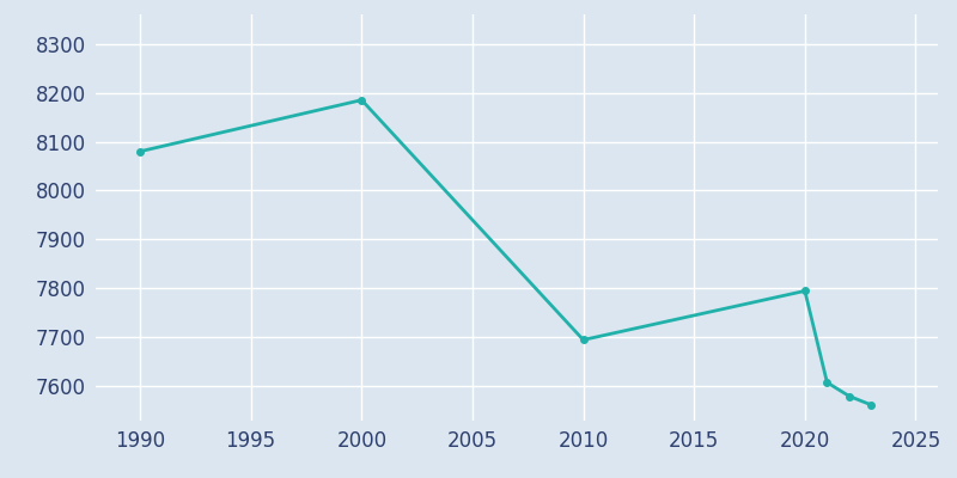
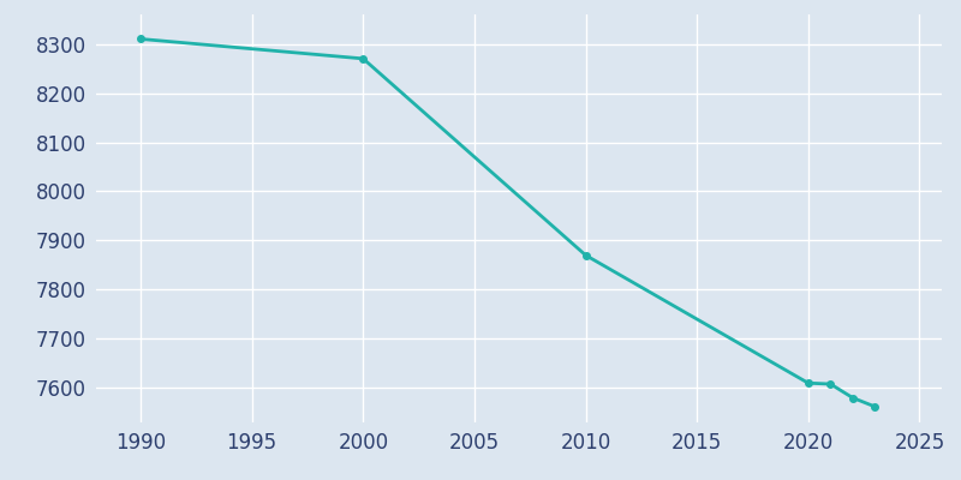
1990: 8080 -> 8310
2000: 8185 -> 8270
2010: 7695 -> 7870
2020: 7795 -> 7610
